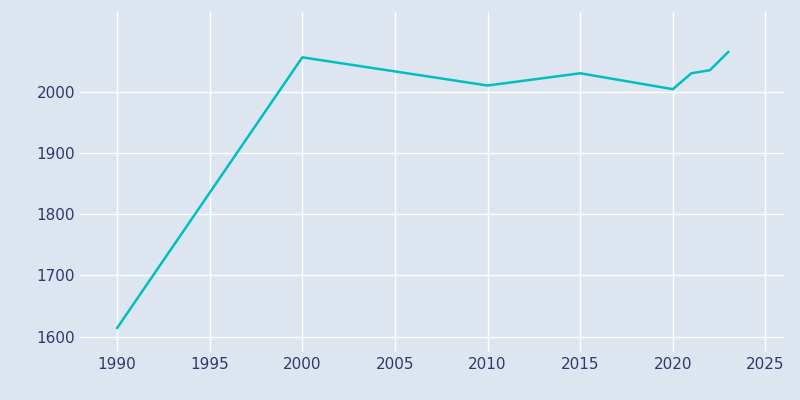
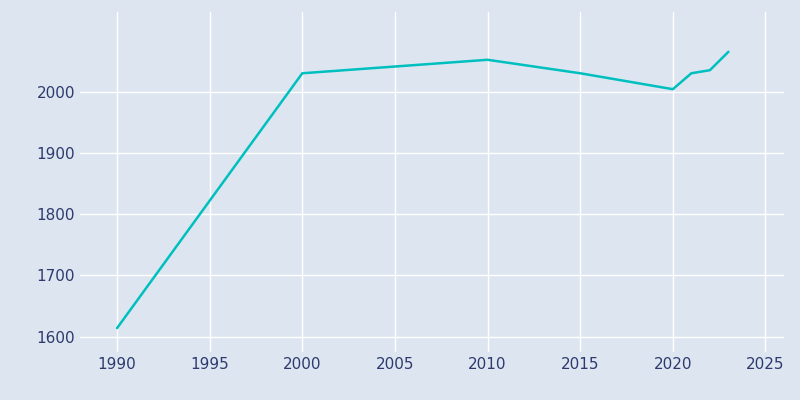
2000: 2056 -> 2030
2010: 2010 -> 2052
